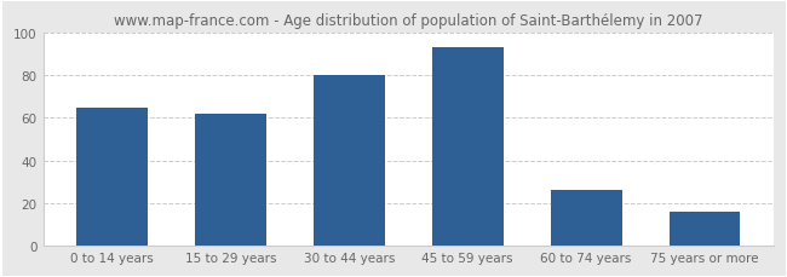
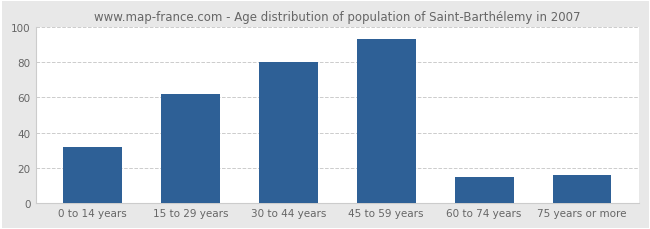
0 to 14 years: 65 -> 32
60 to 74 years: 26 -> 15
